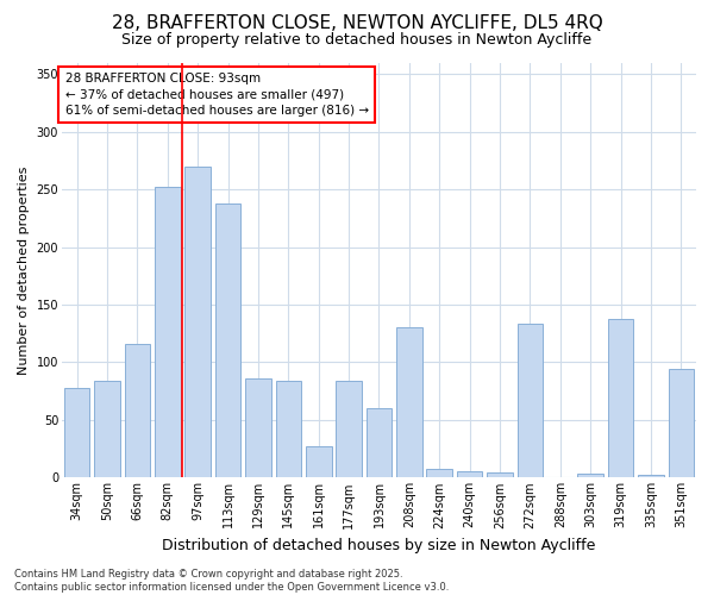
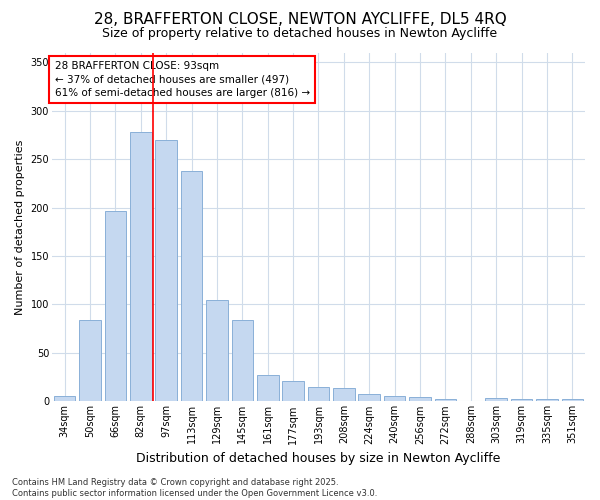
34sqm: 78 -> 6
66sqm: 116 -> 196
82sqm: 252 -> 278
129sqm: 86 -> 105
177sqm: 84 -> 21
193sqm: 60 -> 15
208sqm: 130 -> 14
272sqm: 134 -> 2
319sqm: 138 -> 2
351sqm: 94 -> 2
